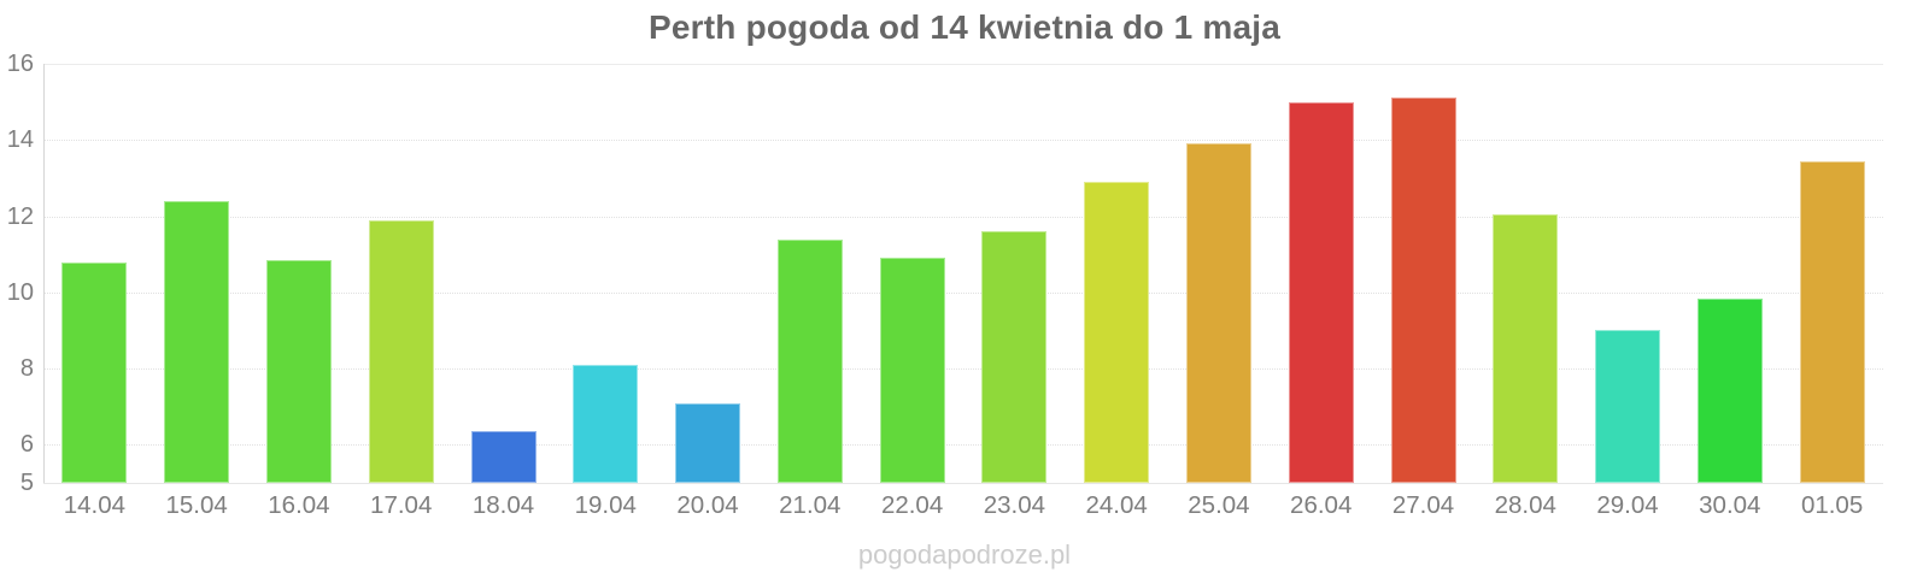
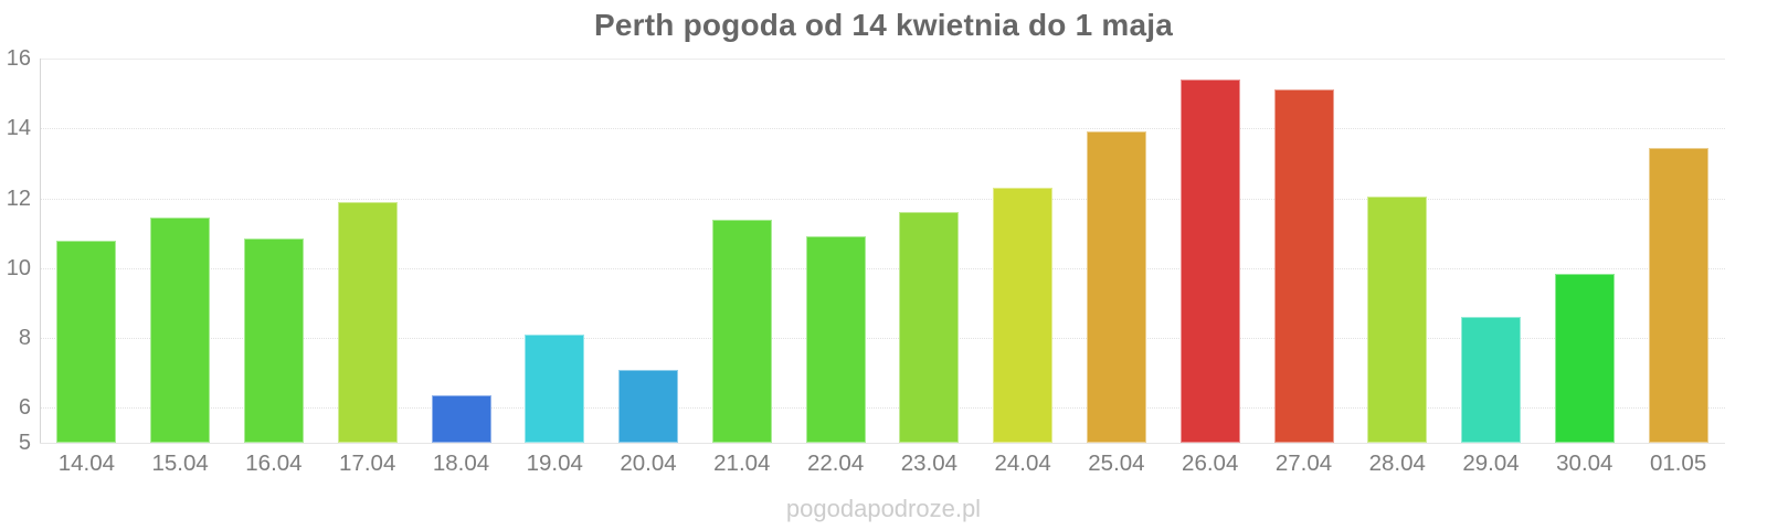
15.04: 12.4 -> 11.4
24.04: 12.9 -> 12.3
26.04: 15.0 -> 15.4
29.04: 9.0 -> 8.6
